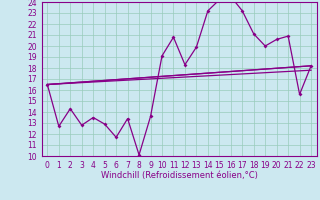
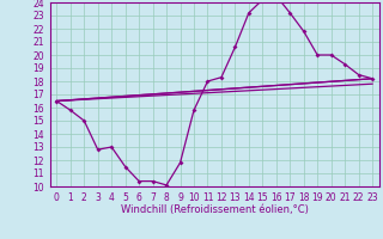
1: 12.7 -> 15.8
2: 14.3 -> 15.0
4: 13.5 -> 13.0
5: 12.9 -> 11.5
6: 11.7 -> 10.4
7: 13.4 -> 10.4
9: 13.6 -> 11.8
10: 19.1 -> 15.8
11: 20.8 -> 18.0
13: 19.9 -> 20.6
18: 21.1 -> 21.8
20: 20.6 -> 20.0
21: 20.9 -> 19.3
22: 15.6 -> 18.5
